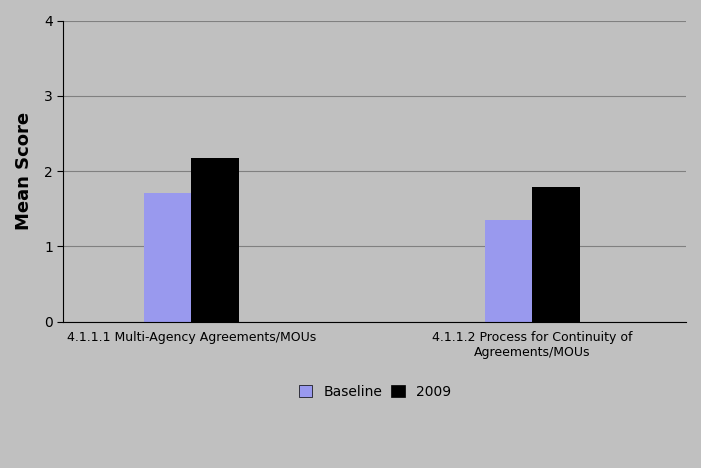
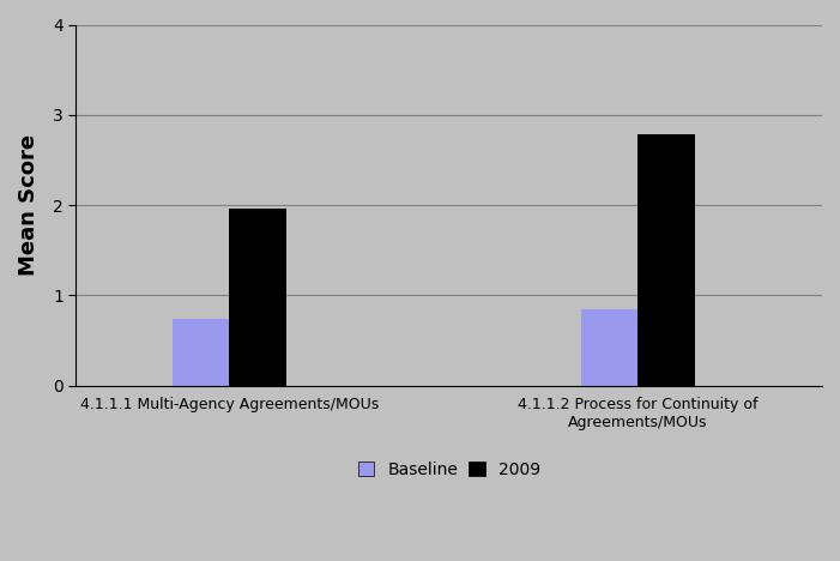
Baseline/4.1.1.1 Multi-Agency Agreements/MOUs: 1.71 -> 0.74
2009/4.1.1.1 Multi-Agency Agreements/MOUs: 2.17 -> 1.96
Baseline/4.1.1.2 Process for Continuity of Agreements/MOUs: 1.35 -> 0.84
2009/4.1.1.2 Process for Continuity of Agreements/MOUs: 1.79 -> 2.78
